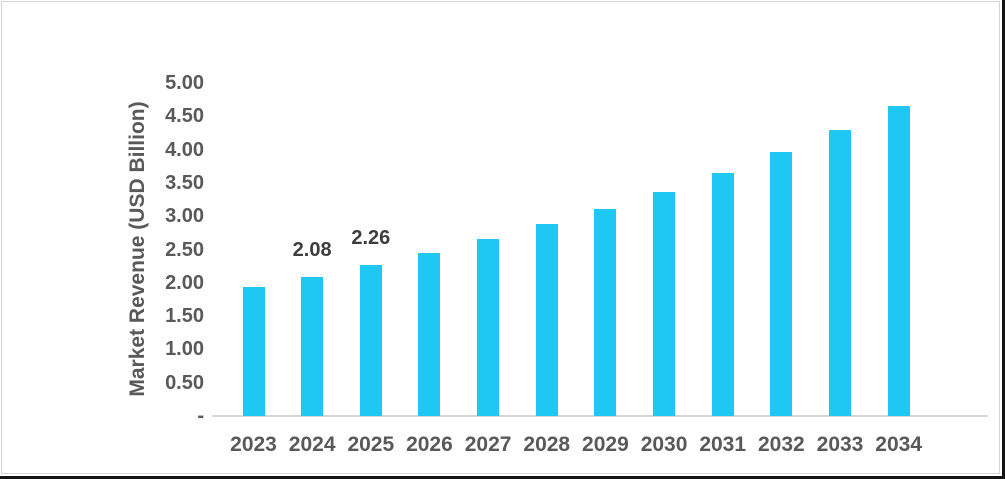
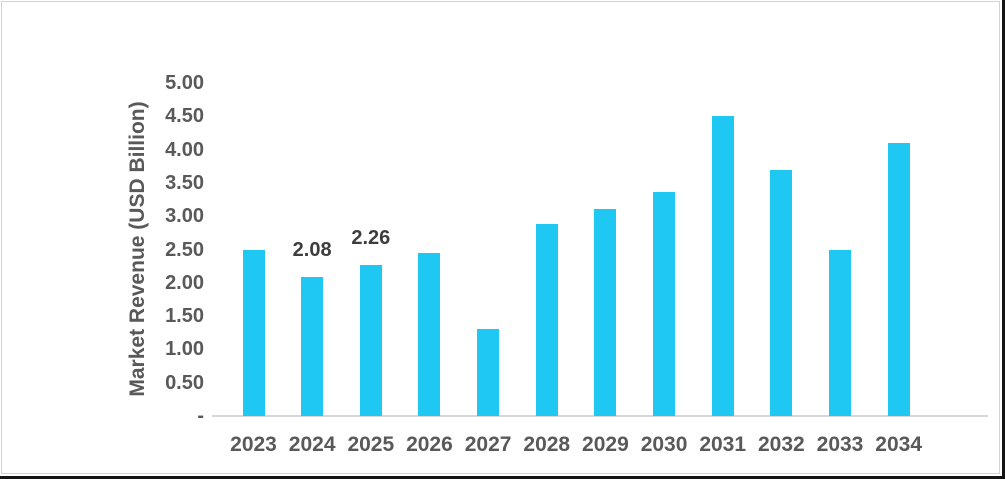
2023: 1.9 -> 2.5
2027: 2.7 -> 1.3
2031: 3.6 -> 4.5
2032: 4.0 -> 3.7
2033: 4.3 -> 2.5
2034: 4.7 -> 4.1
